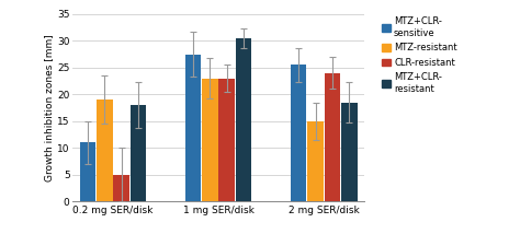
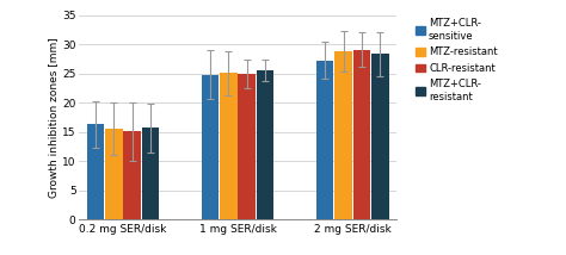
MTZ+CLR- sensitive/0.2 mg SER/disk: 11.0 -> 16.3
MTZ-resistant/0.2 mg SER/disk: 19.0 -> 15.5
CLR-resistant/0.2 mg SER/disk: 5.0 -> 15.1
MTZ+CLR- resistant/0.2 mg SER/disk: 18.0 -> 15.7
MTZ+CLR- sensitive/1 mg SER/disk: 27.5 -> 24.8
MTZ-resistant/1 mg SER/disk: 23.0 -> 25.1
CLR-resistant/1 mg SER/disk: 23.0 -> 24.9
MTZ+CLR- resistant/1 mg SER/disk: 30.5 -> 25.6
MTZ+CLR- sensitive/2 mg SER/disk: 25.5 -> 27.3
MTZ-resistant/2 mg SER/disk: 15.0 -> 28.9
CLR-resistant/2 mg SER/disk: 24.0 -> 29.1
MTZ+CLR- resistant/2 mg SER/disk: 18.5 -> 28.4
